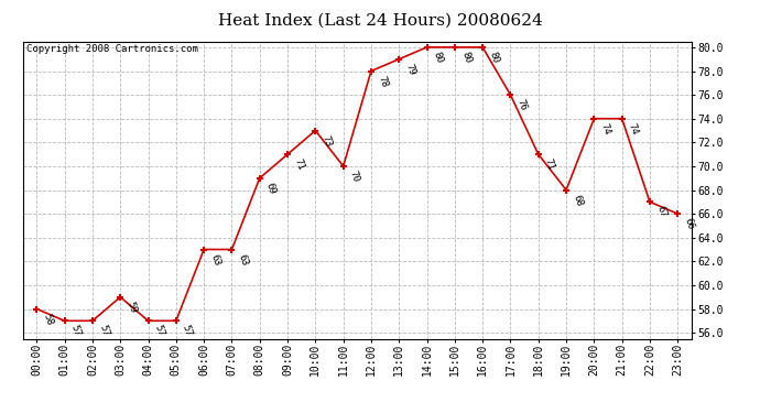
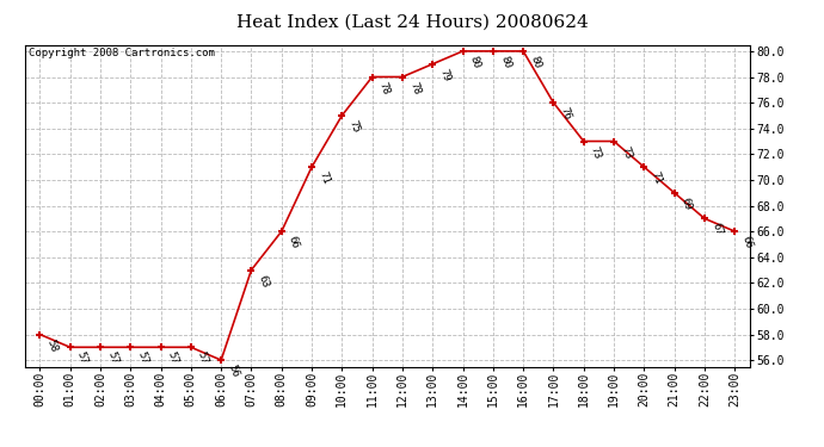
03:00: 59 -> 57
06:00: 63 -> 56
08:00: 69 -> 66
10:00: 73 -> 75
11:00: 70 -> 78
18:00: 71 -> 73
19:00: 68 -> 73
20:00: 74 -> 71
21:00: 74 -> 69
